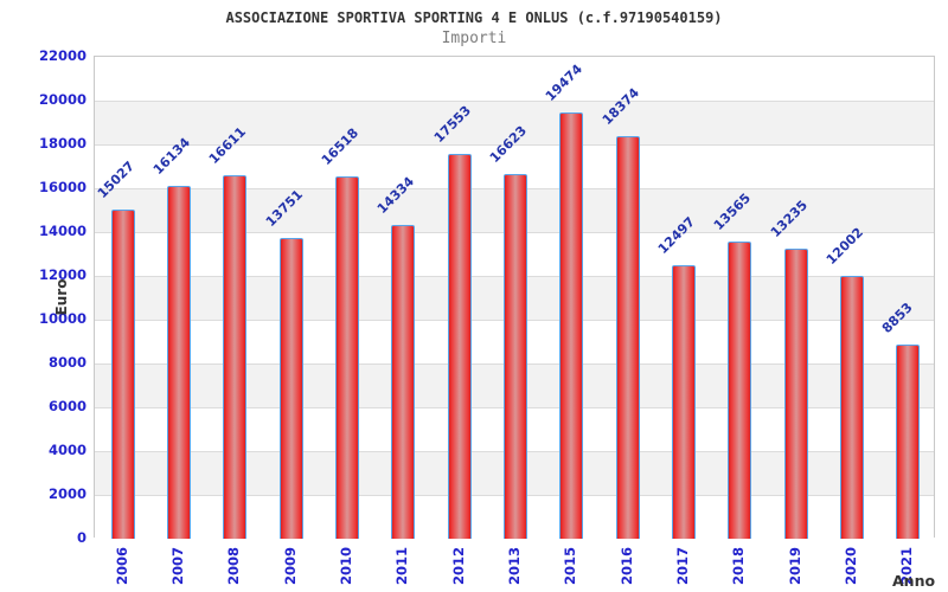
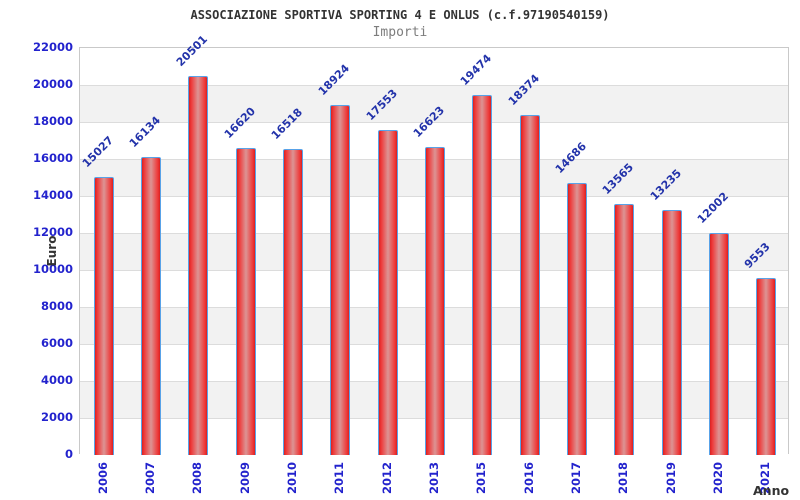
2008: 16611 -> 20501
2009: 13751 -> 16620
2011: 14334 -> 18924
2017: 12497 -> 14686
2021: 8853 -> 9553
